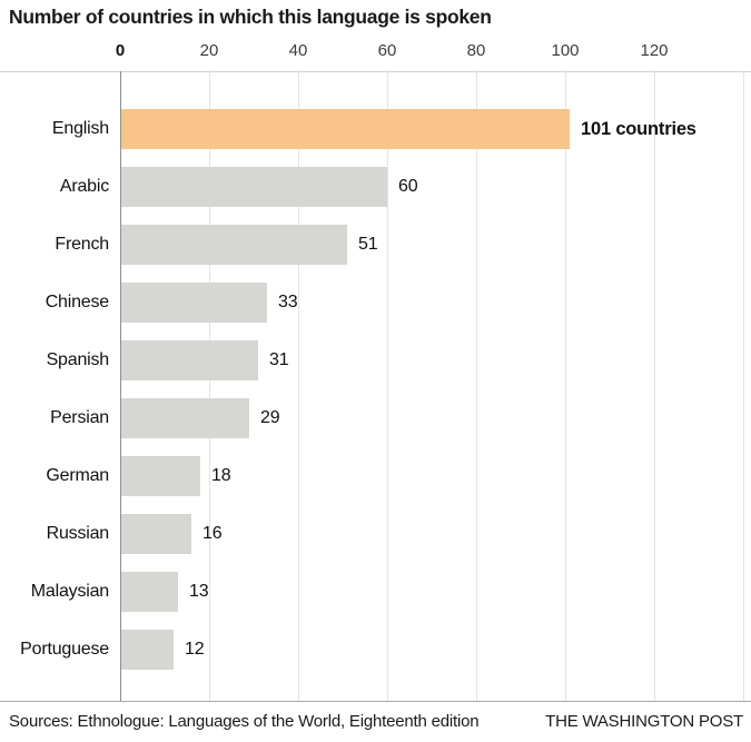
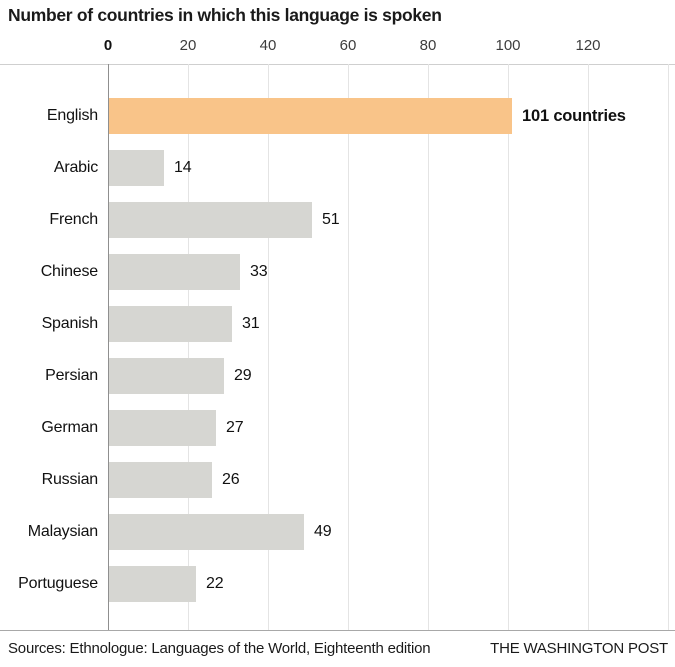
Arabic: 60 -> 14
German: 18 -> 27
Russian: 16 -> 26
Malaysian: 13 -> 49
Portuguese: 12 -> 22
